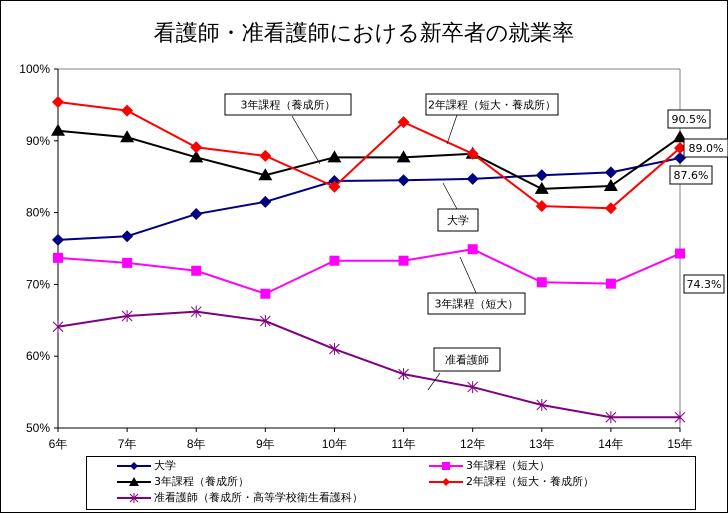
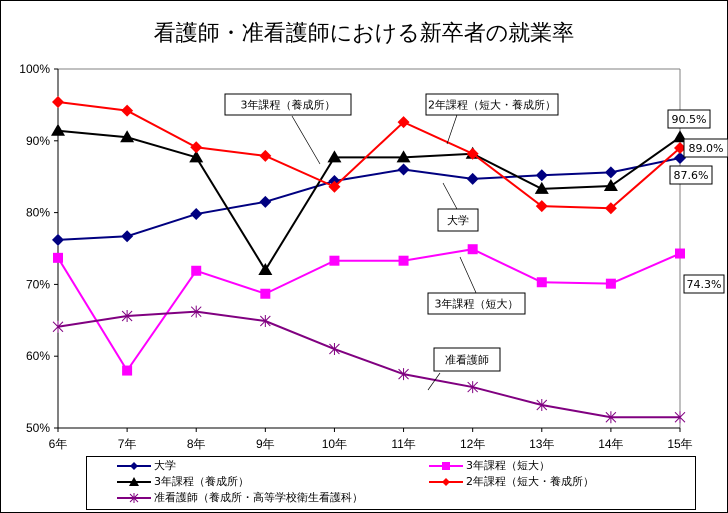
3年課程（短大）/7年: 73% -> 58%
3年課程（養成所）/9年: 85% -> 72%
大学/11年: 84% -> 86%
